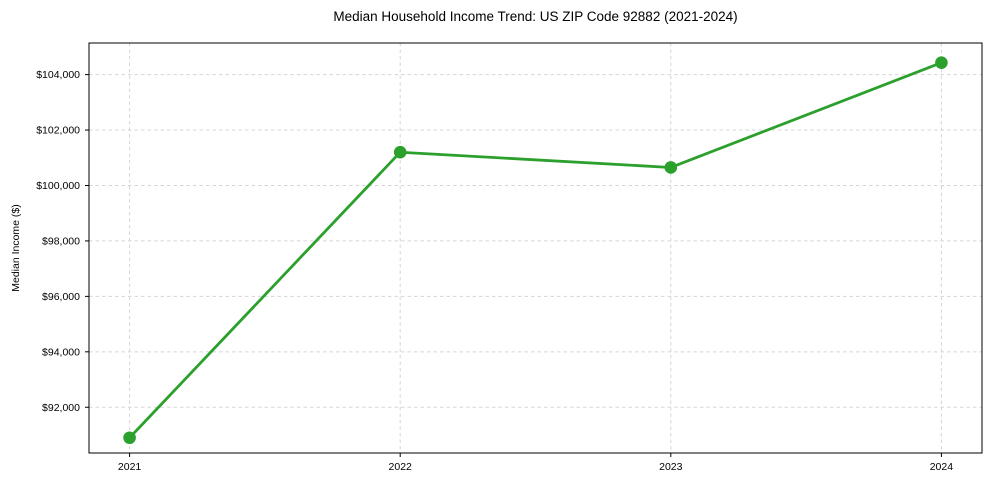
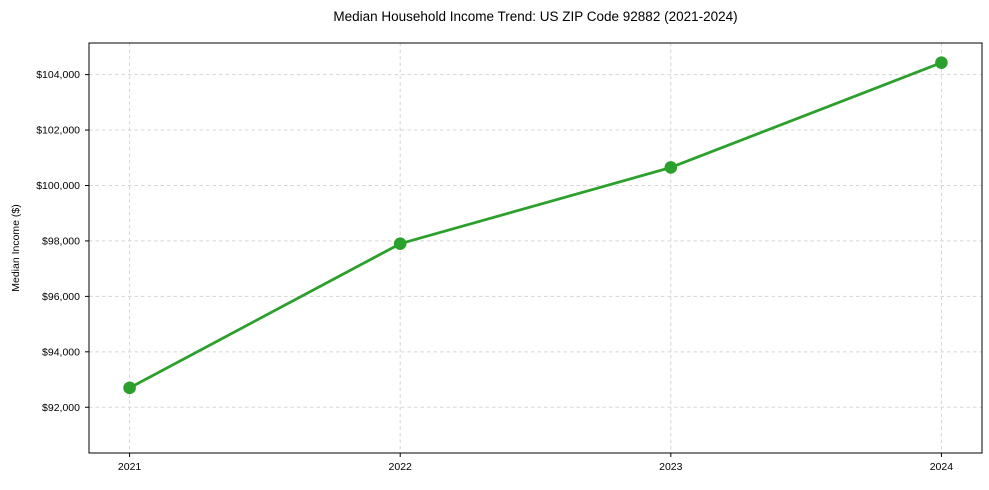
2021: $90900 -> $92700
2022: $101200 -> $97900
